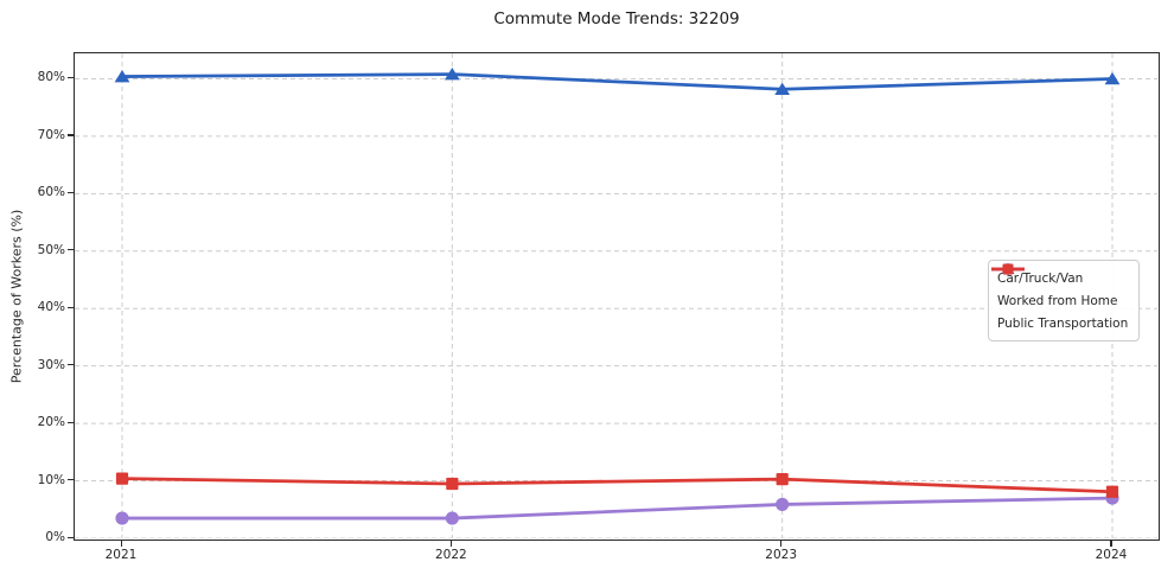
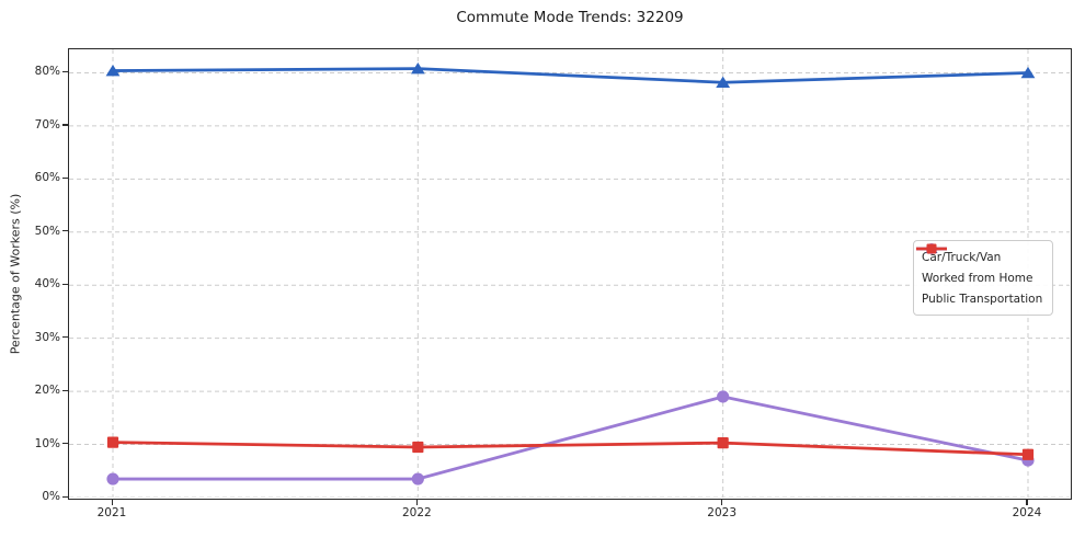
Worked from Home/2023: 6% -> 19%
